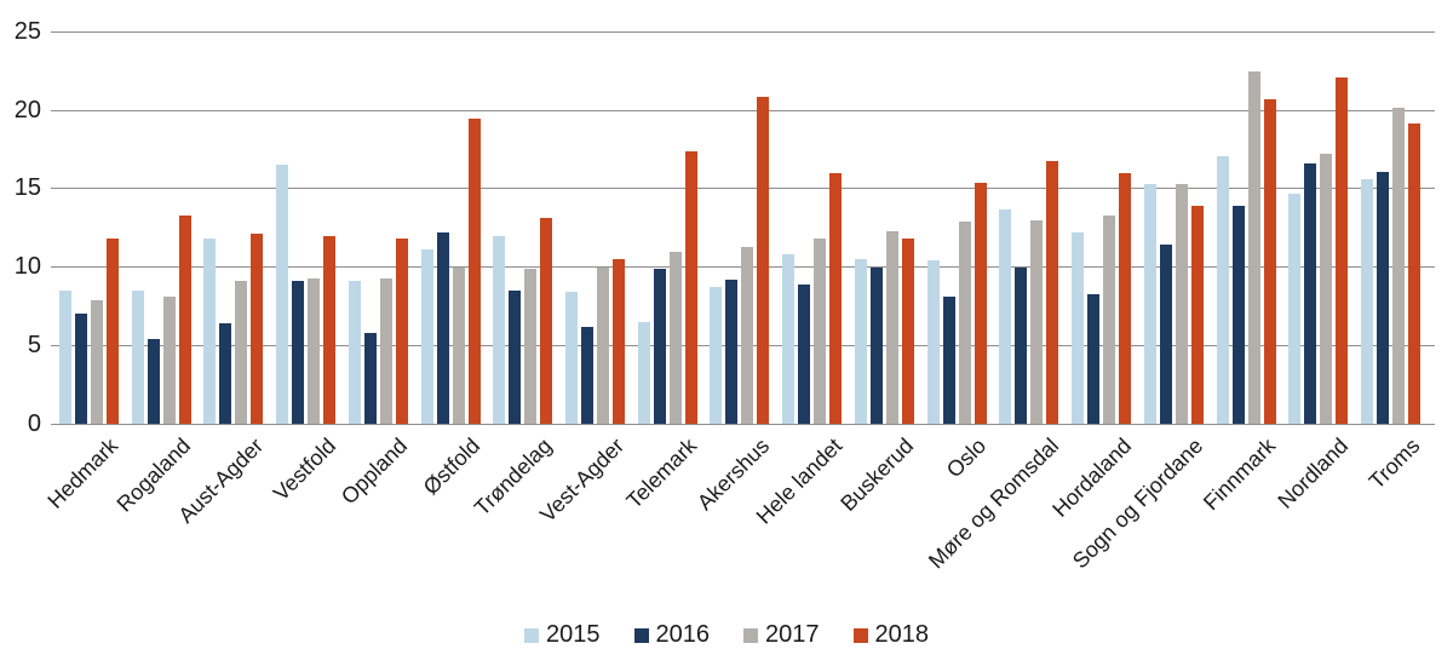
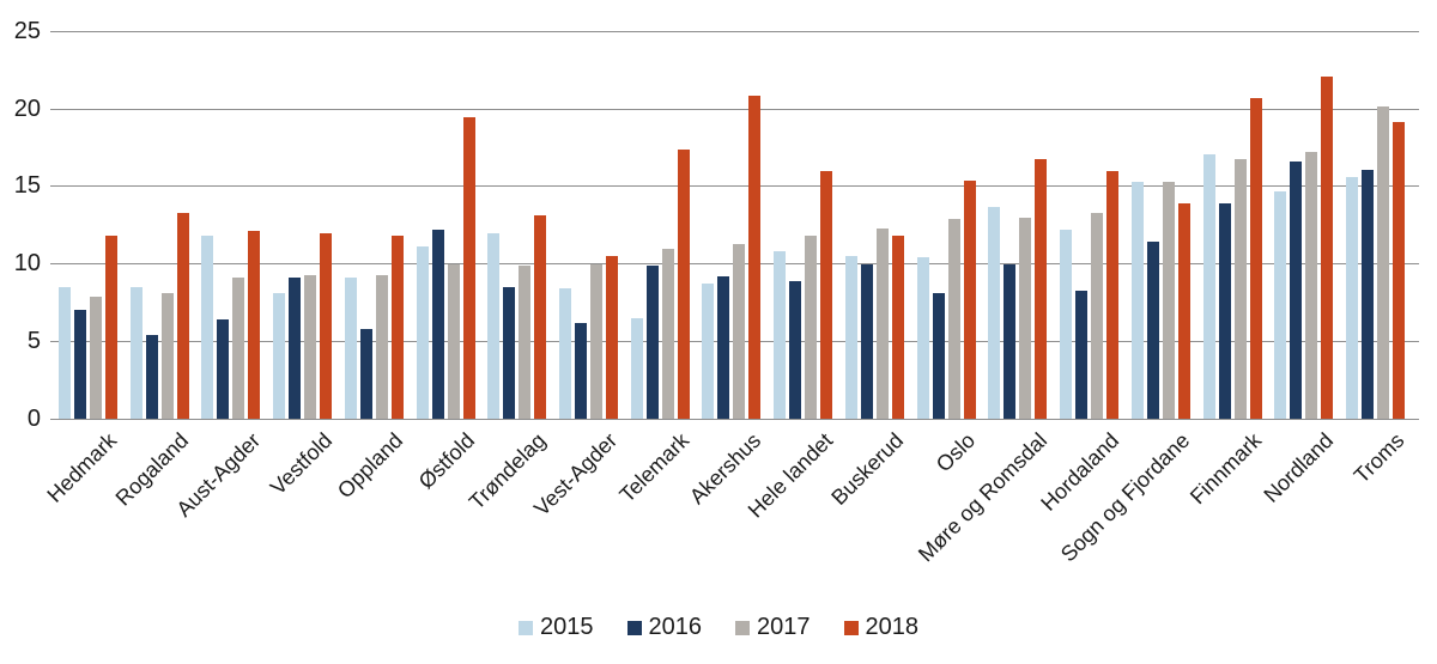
2015/Vestfold: 16.5 -> 8.1
2017/Finnmark: 22.5 -> 16.8
